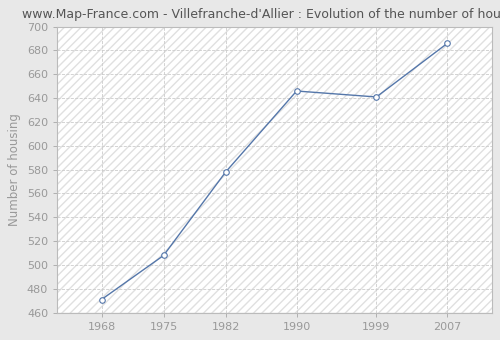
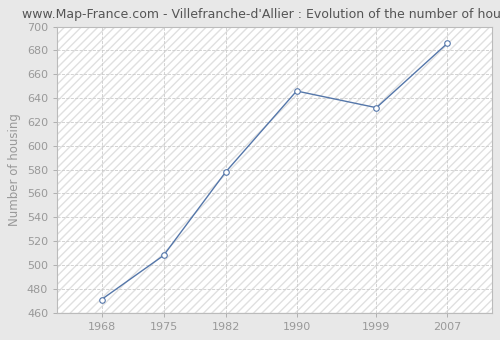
1999: 641 -> 632
